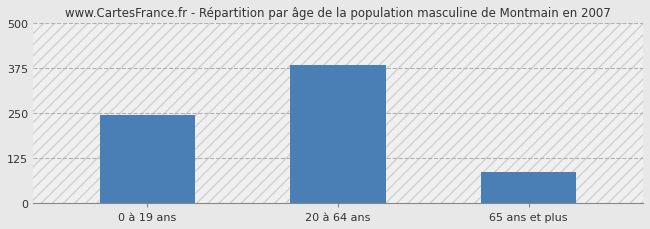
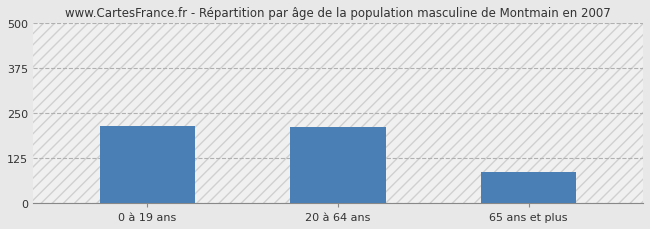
0 à 19 ans: 243 -> 215
20 à 64 ans: 383 -> 210
